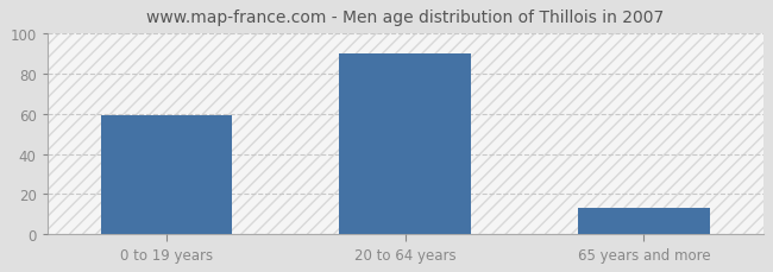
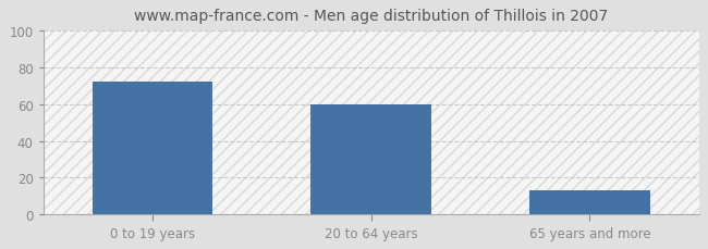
0 to 19 years: 59 -> 72
20 to 64 years: 90 -> 60
